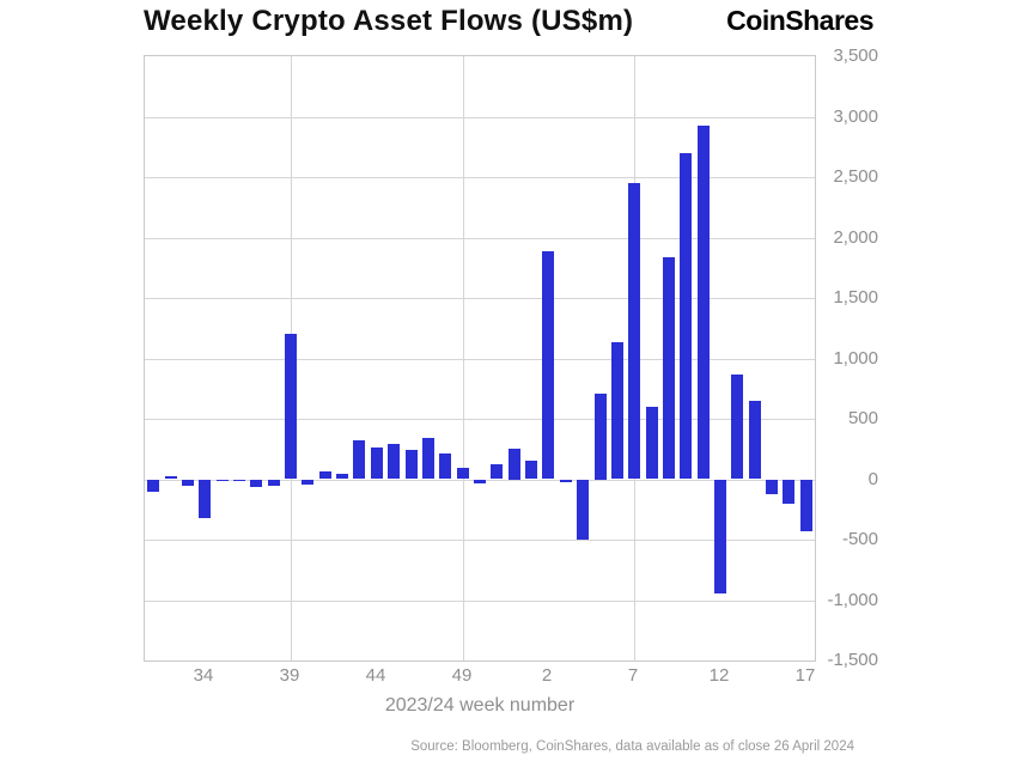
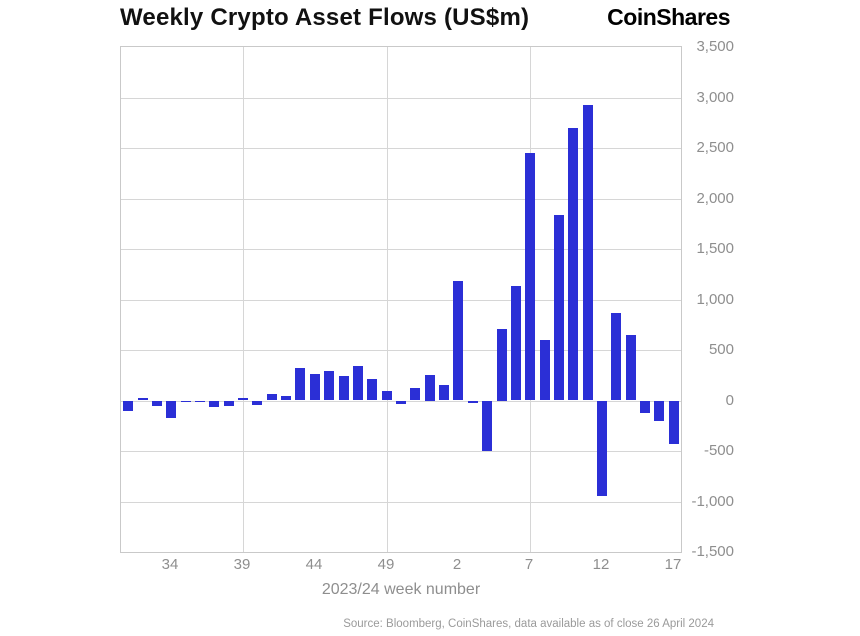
34: -320 -> -170
39: 1200 -> 20
2: 1890 -> 1180
